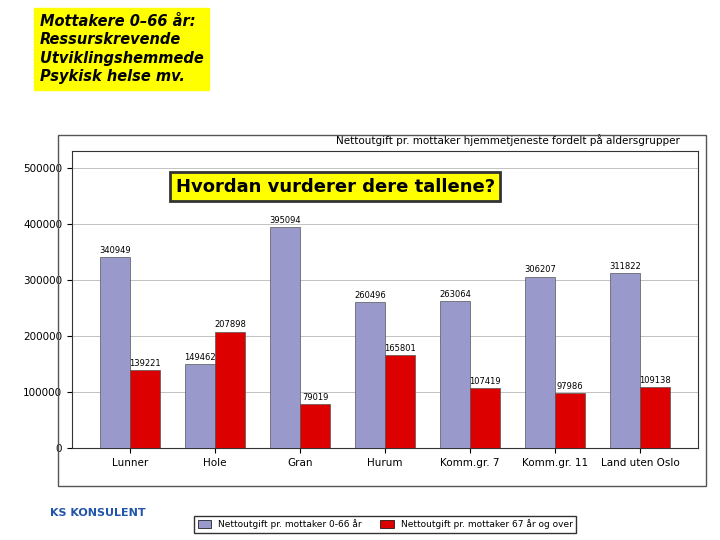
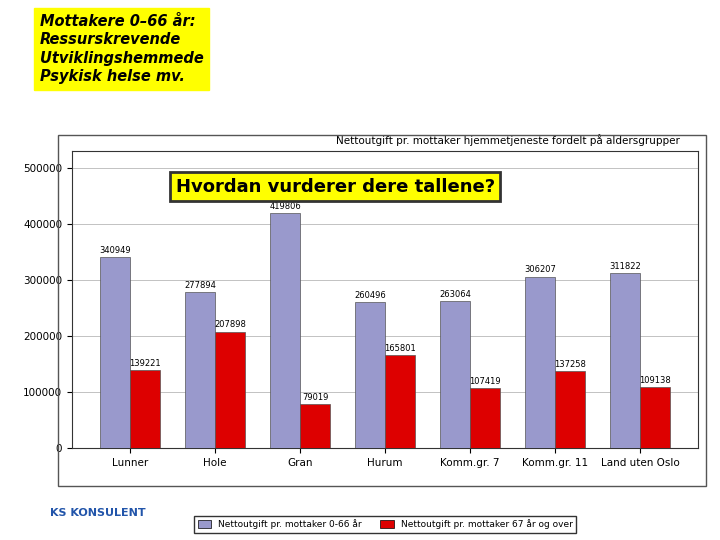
Nettoutgift pr. mottaker 0-66 år/Hole: 149462 -> 277894
Nettoutgift pr. mottaker 0-66 år/Gran: 395094 -> 419806
Nettoutgift pr. mottaker 67 år og over/Komm.gr. 11: 97986 -> 137258
